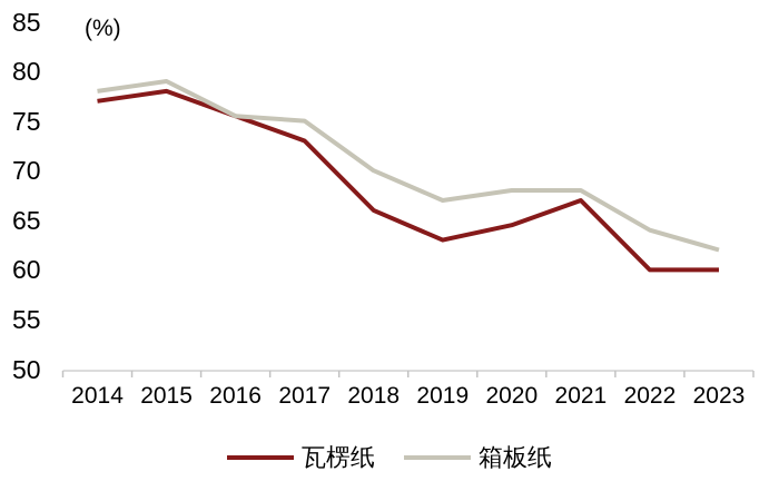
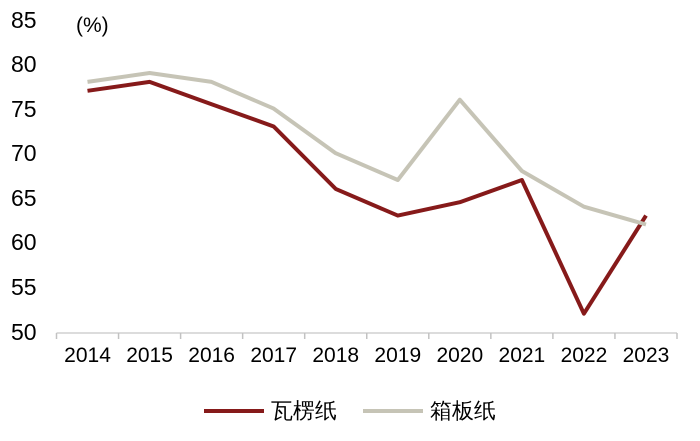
箱板纸/2016: 76 -> 78
箱板纸/2020: 68 -> 76
瓦楞纸/2022: 60 -> 52
瓦楞纸/2023: 60 -> 63
